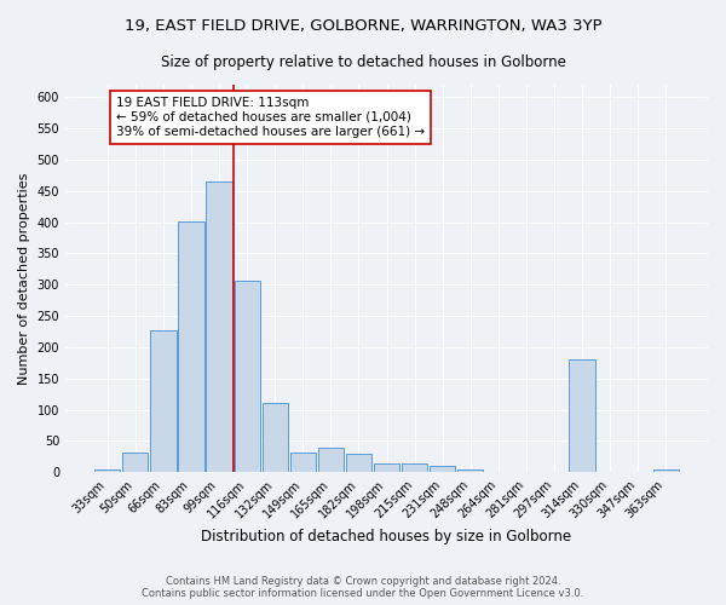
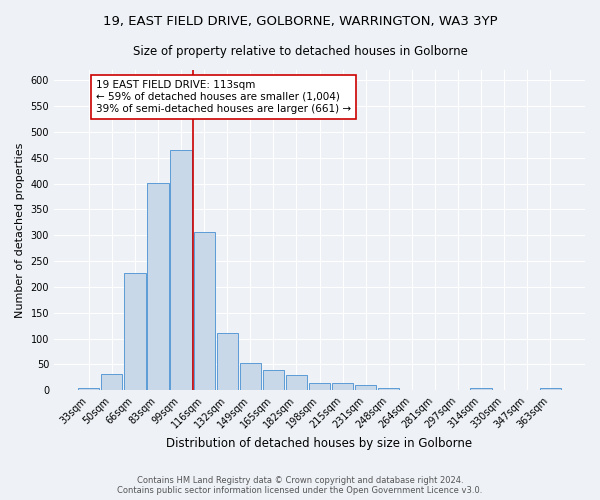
149sqm: 32 -> 53
314sqm: 180 -> 5
